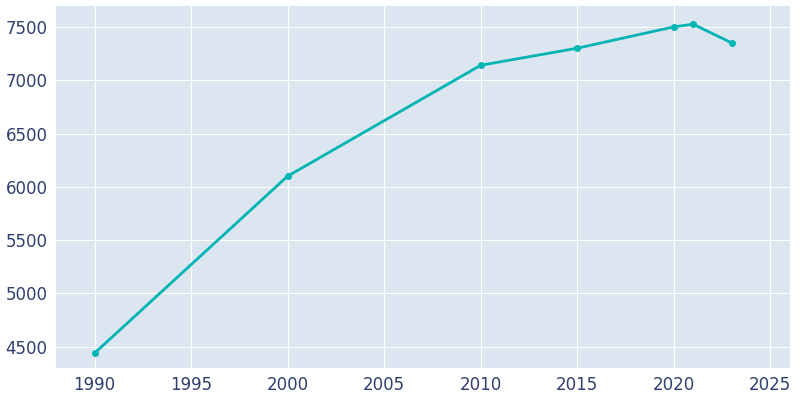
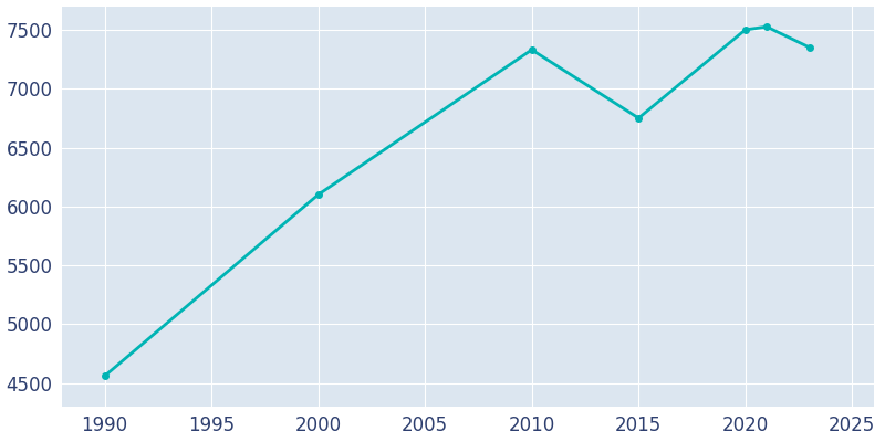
1990: 4440 -> 4560
2010: 7140 -> 7330
2015: 7300 -> 6750
